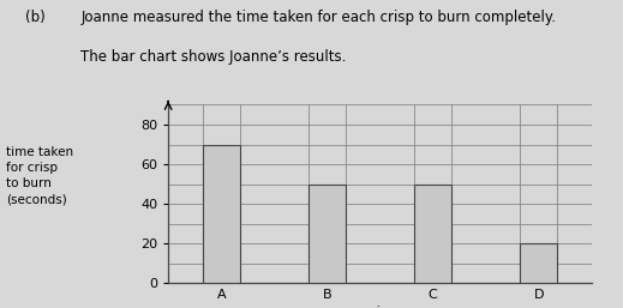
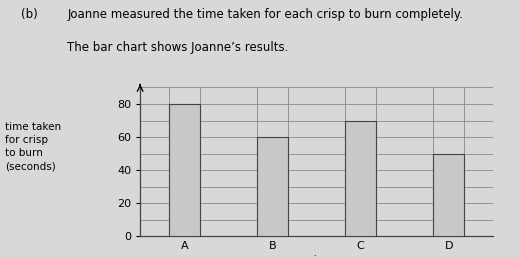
A: 70 -> 80
B: 50 -> 60
C: 50 -> 70
D: 20 -> 50
